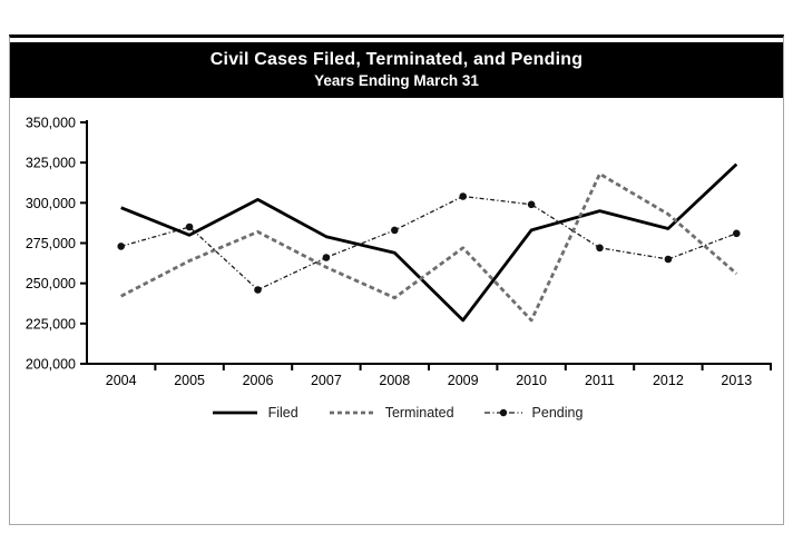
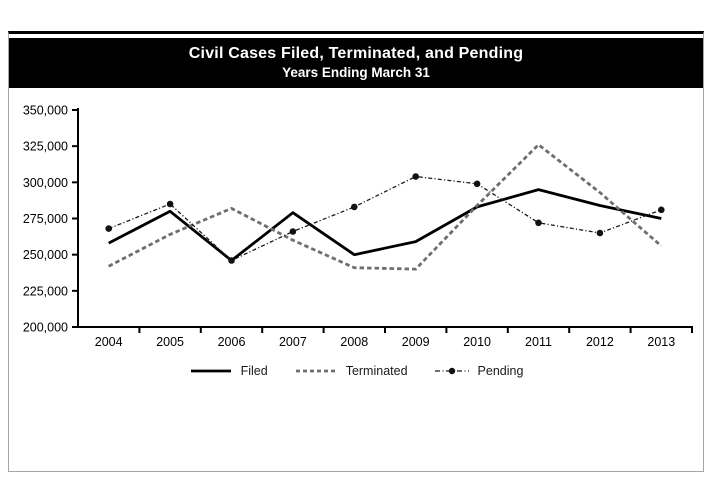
Filed/2004: 297000 -> 258000
Pending/2004: 273000 -> 268000
Filed/2006: 302000 -> 246000
Filed/2008: 269000 -> 250000
Filed/2009: 227000 -> 259000
Terminated/2009: 272000 -> 240000
Terminated/2010: 227000 -> 284000
Terminated/2011: 318000 -> 326000
Filed/2013: 324000 -> 275000
